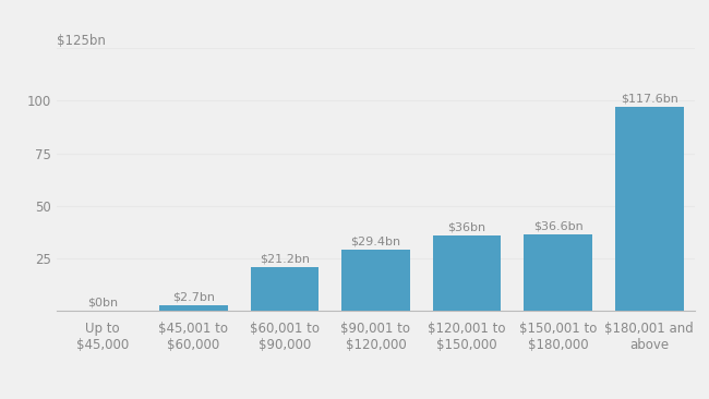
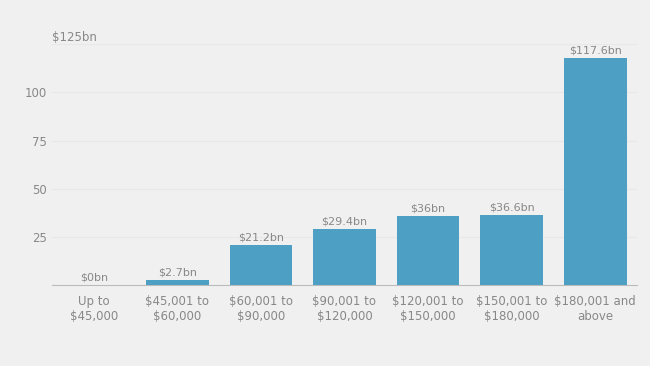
$180,001 and above: 97 -> 118
